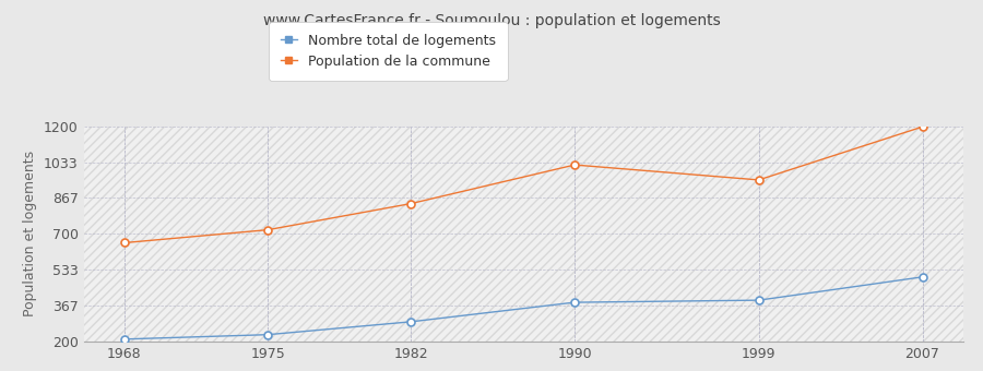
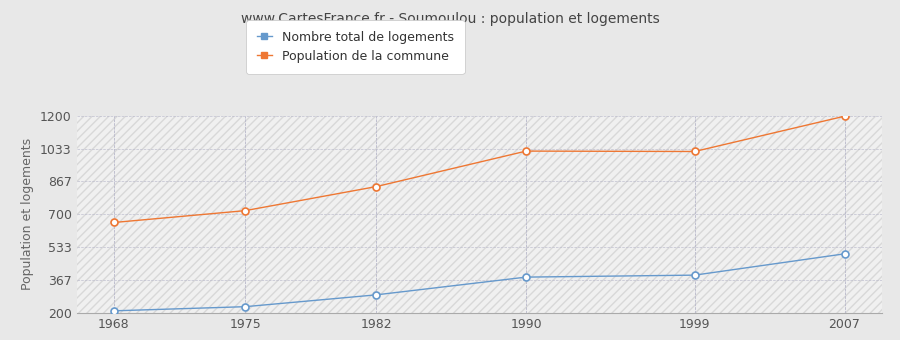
Population de la commune/1999: 950 -> 1020
